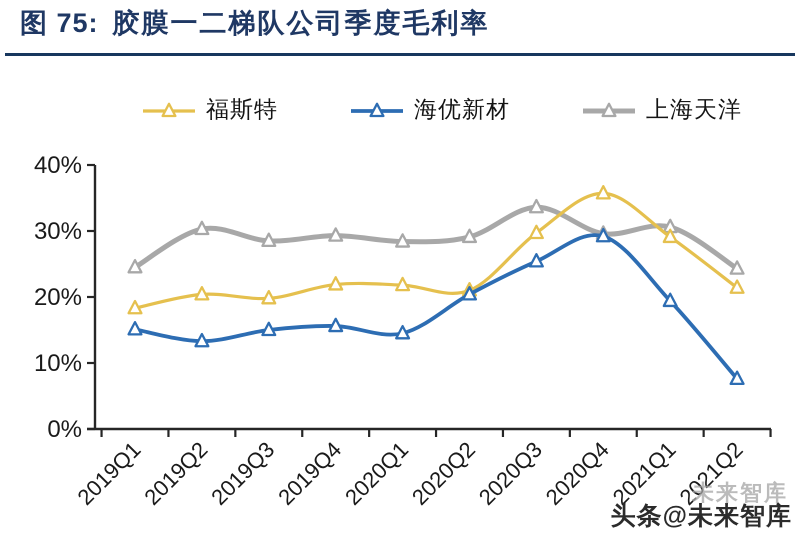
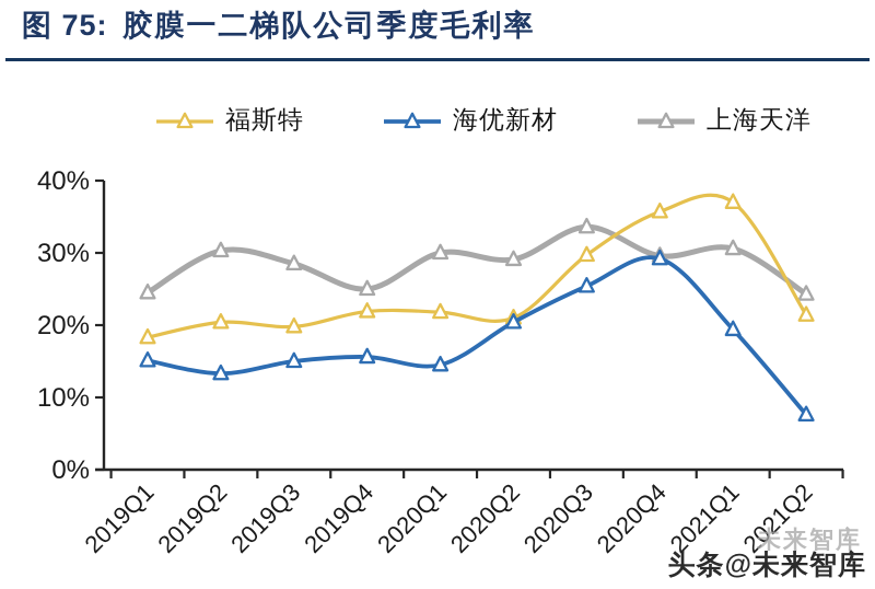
上海天洋/2019Q4: 29% -> 25%
上海天洋/2020Q1: 28% -> 30%
福斯特/2021Q1: 29% -> 37%
